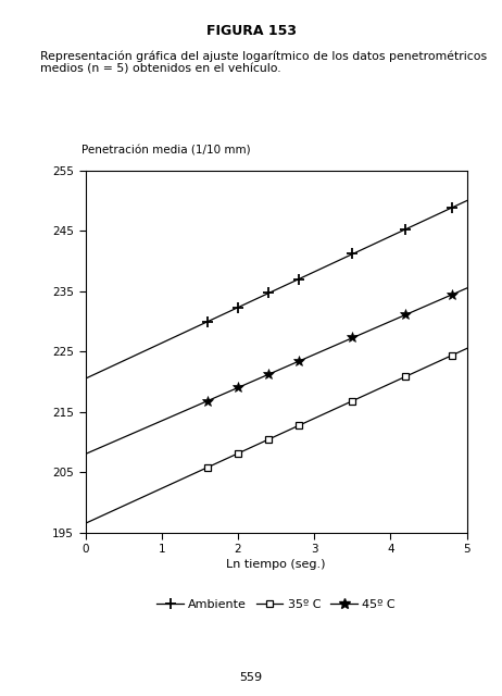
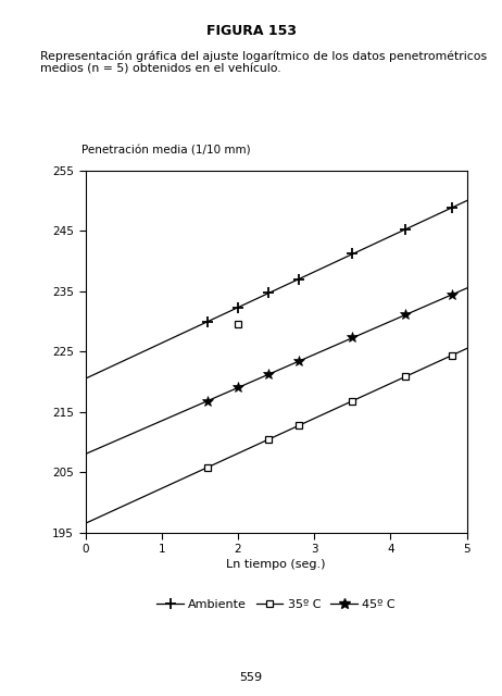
35º C/2: 208.1 -> 229.6
